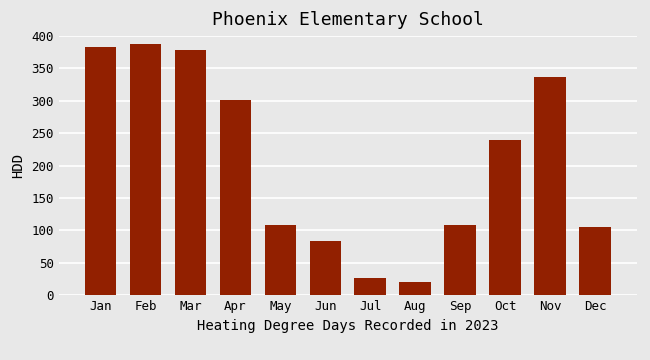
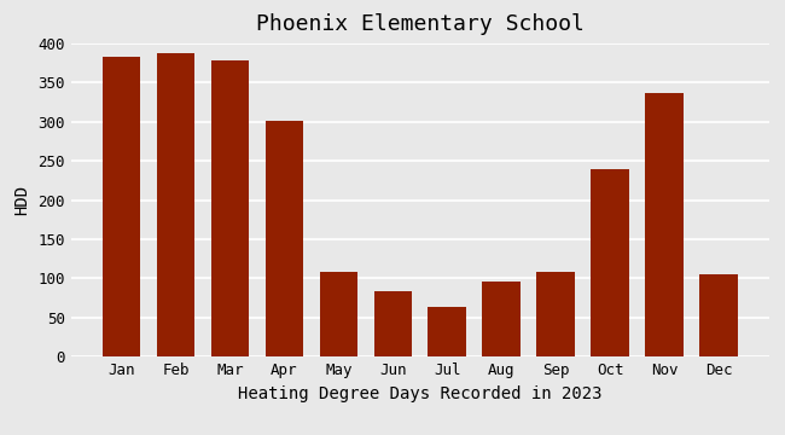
Jul: 27 -> 64
Aug: 21 -> 96
